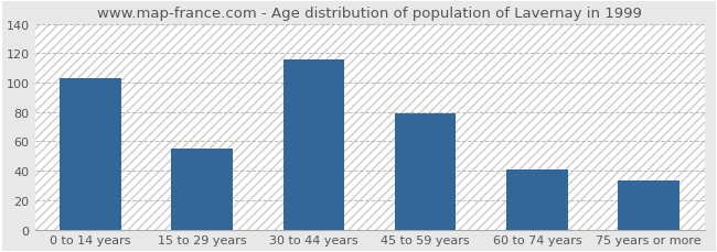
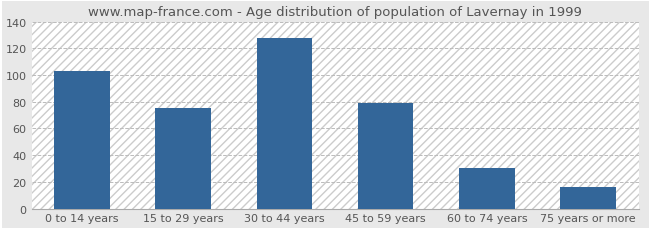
15 to 29 years: 55 -> 75
30 to 44 years: 116 -> 128
60 to 74 years: 41 -> 30
75 years or more: 33 -> 16
